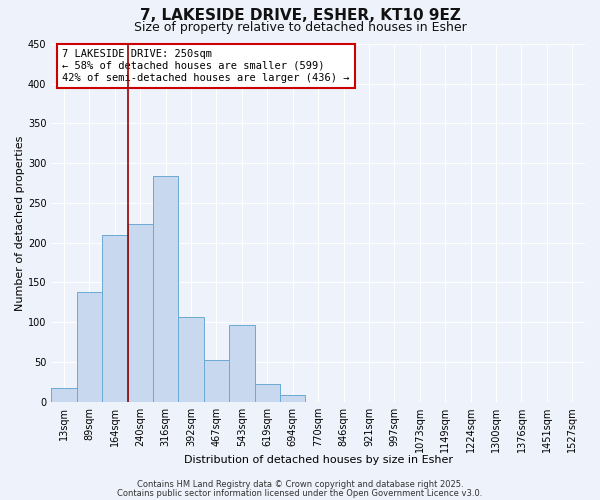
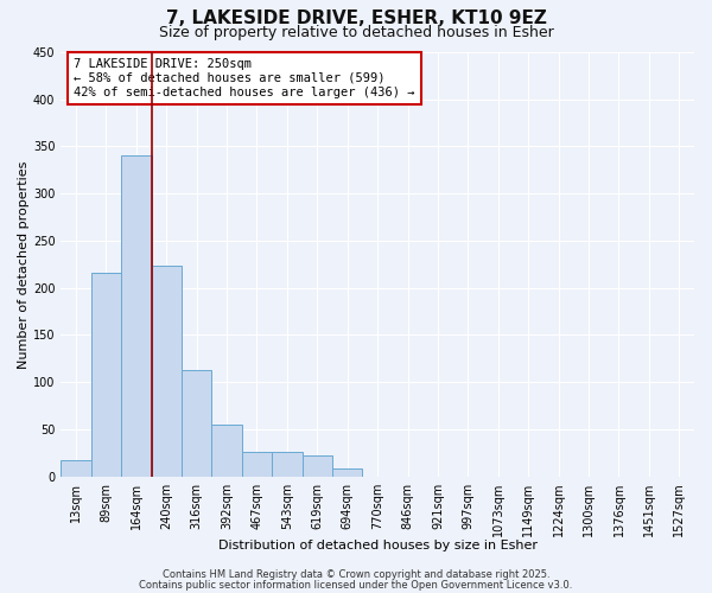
89sqm: 138 -> 216
164sqm: 210 -> 340
316sqm: 284 -> 113
392sqm: 106 -> 55
467sqm: 52 -> 26
543sqm: 96 -> 26
